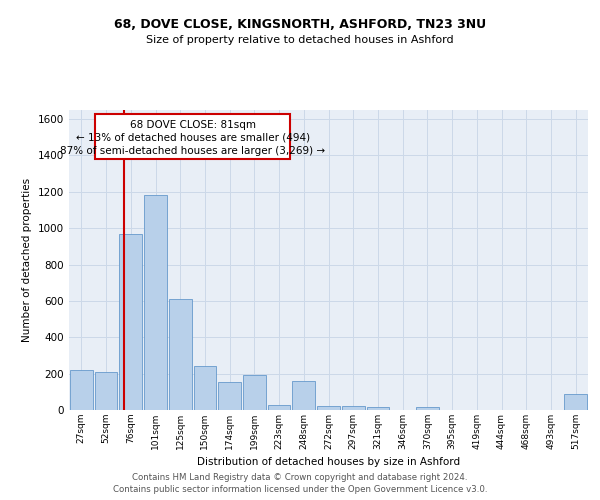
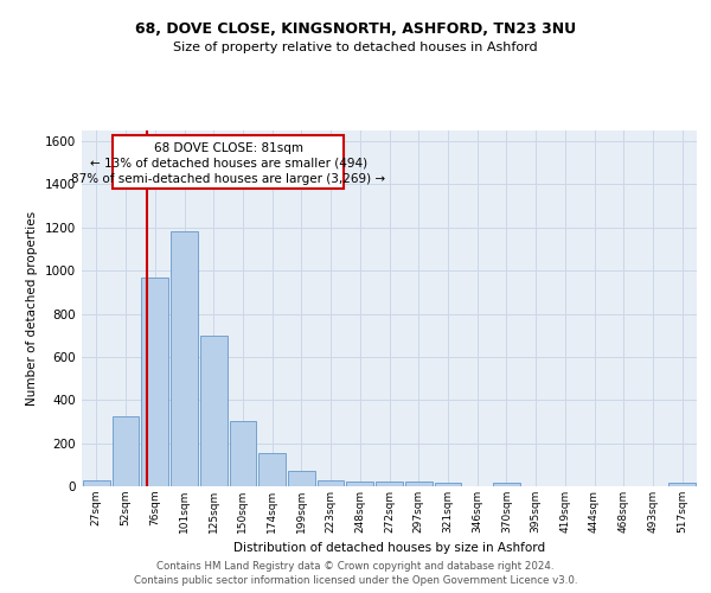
27sqm: 220 -> 20
52sqm: 210 -> 320
125sqm: 610 -> 700
150sqm: 240 -> 300
199sqm: 190 -> 70
248sqm: 160 -> 20
517sqm: 90 -> 20
